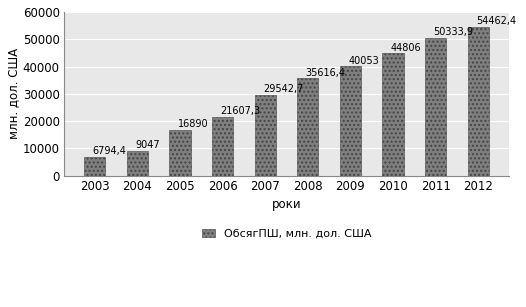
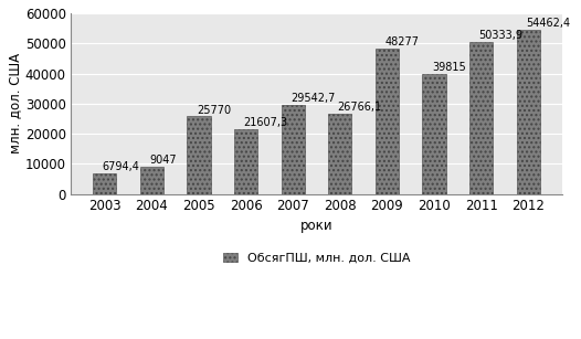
2005: 16890 -> 25770
2008: 35616,4 -> 26766,1
2009: 40053 -> 48277
2010: 44806 -> 39815
